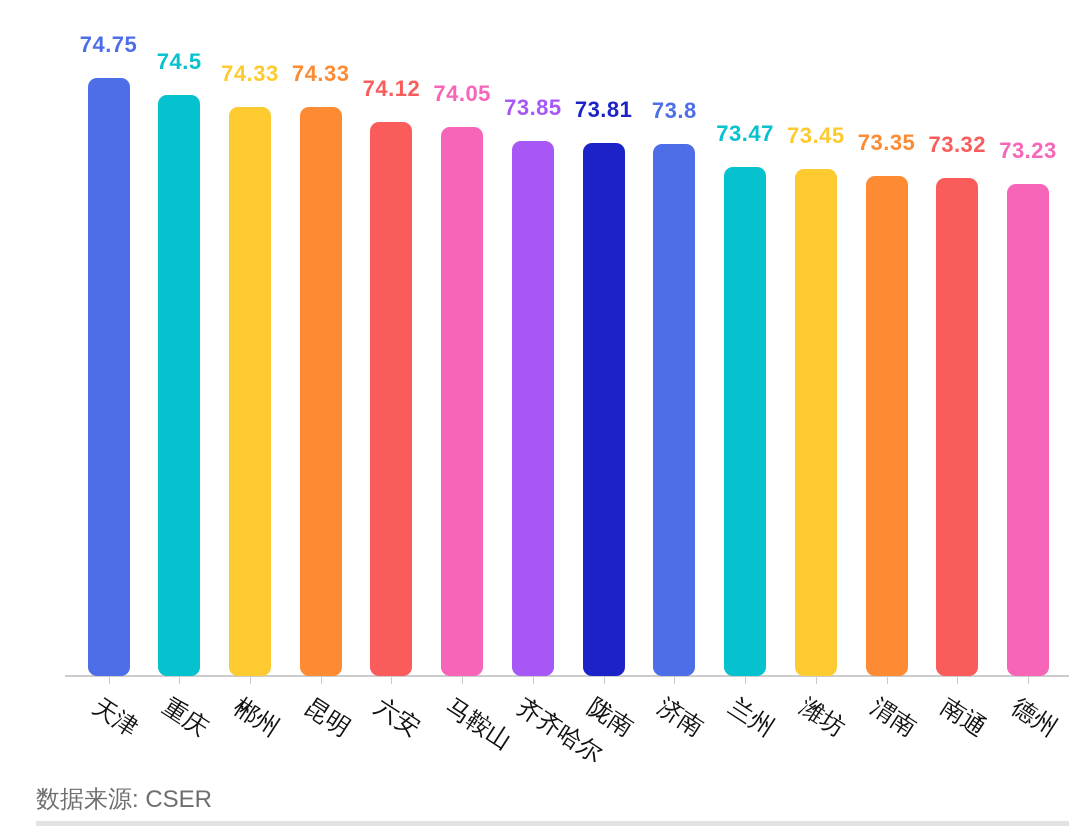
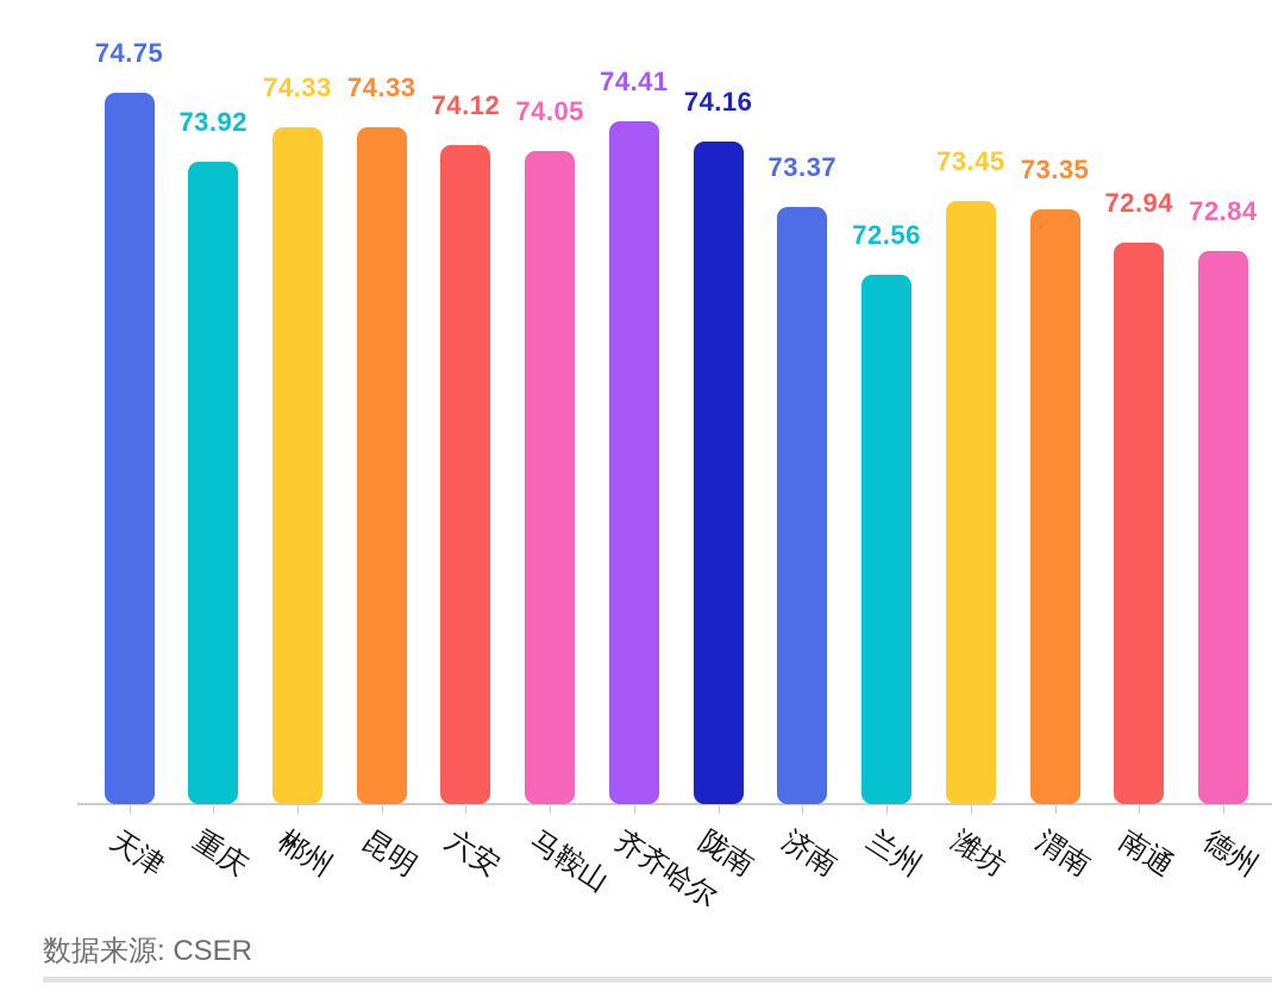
重庆: 74.5 -> 73.92
齐齐哈尔: 73.85 -> 74.41
陇南: 73.81 -> 74.16
济南: 73.8 -> 73.37
兰州: 73.47 -> 72.56
南通: 73.32 -> 72.94
德州: 73.23 -> 72.84
